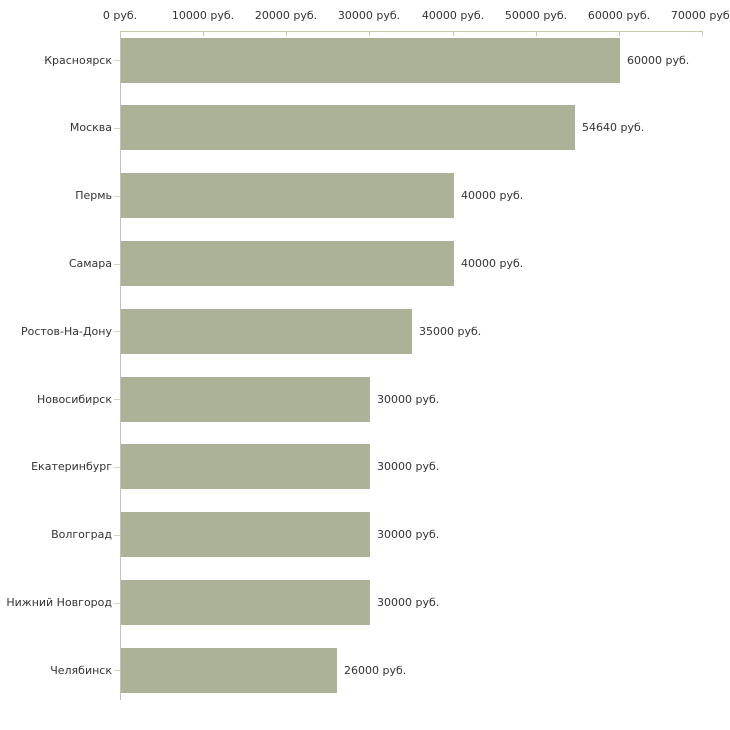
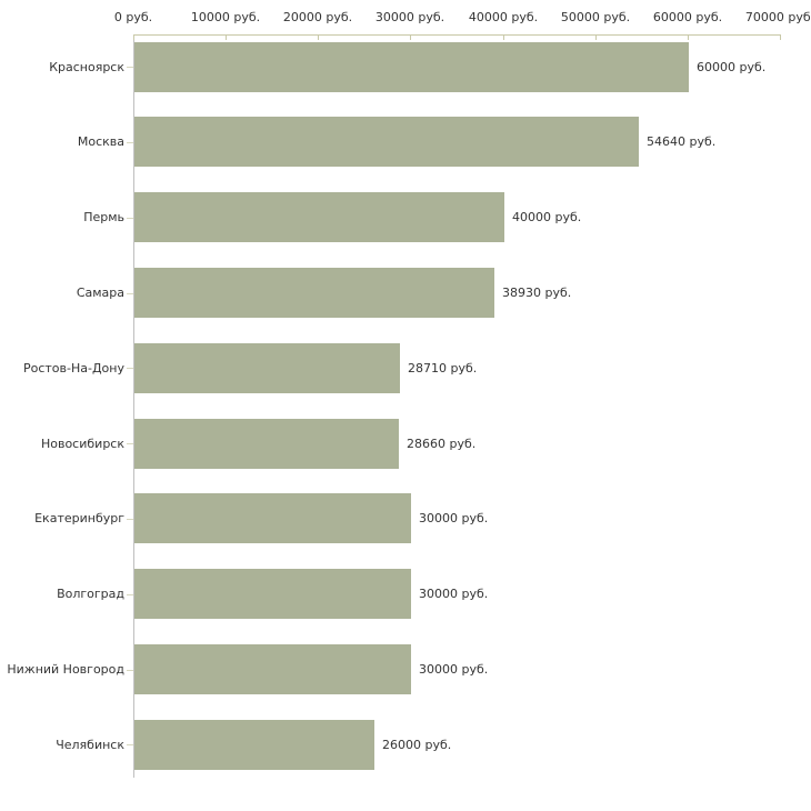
Самара: 40000 -> 38930
Ростов-На-Дону: 35000 -> 28710
Новосибирск: 30000 -> 28660
